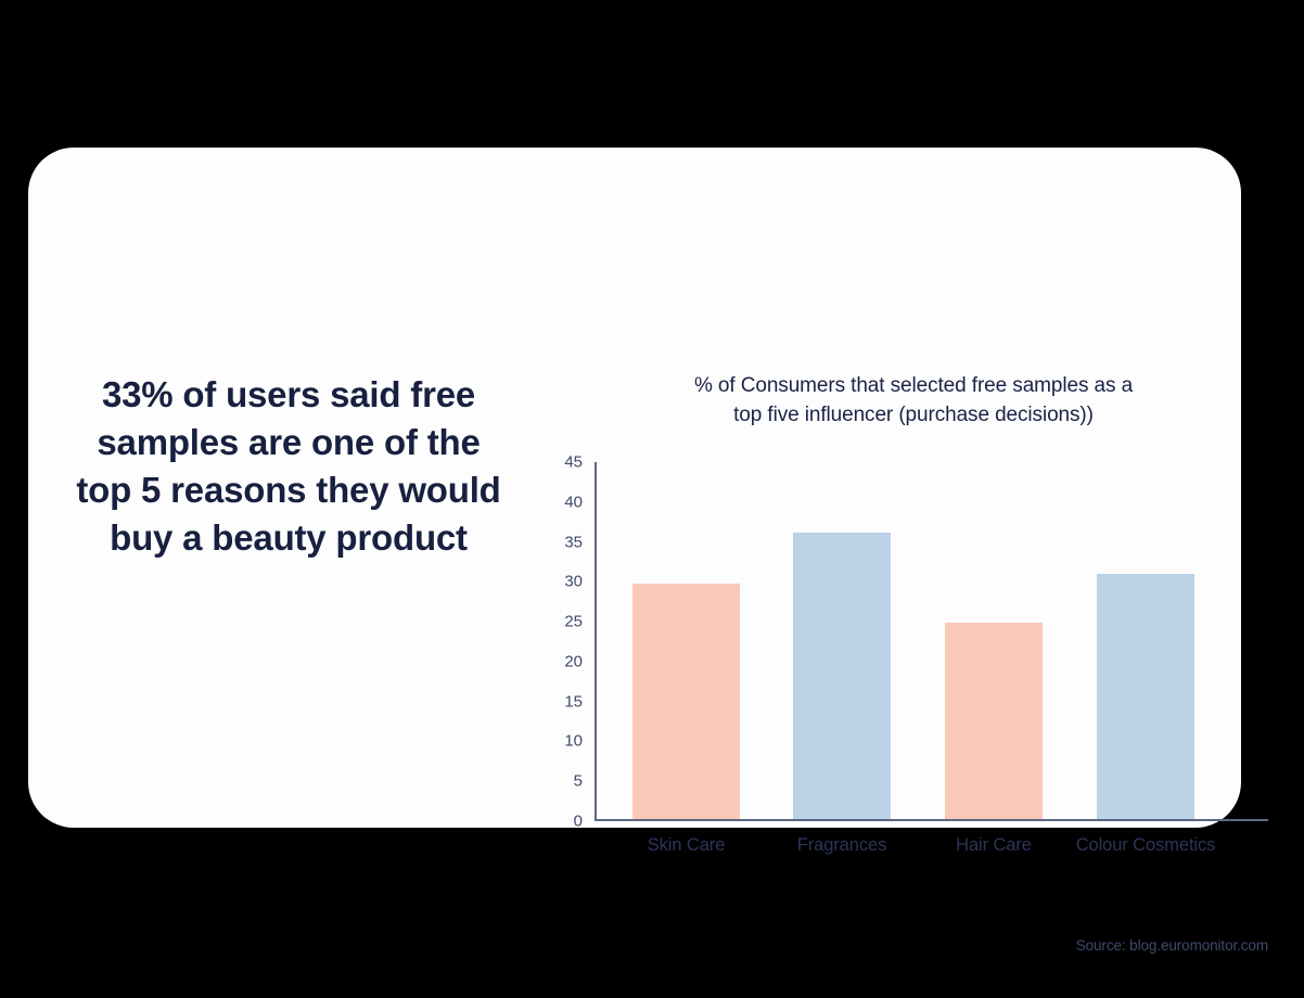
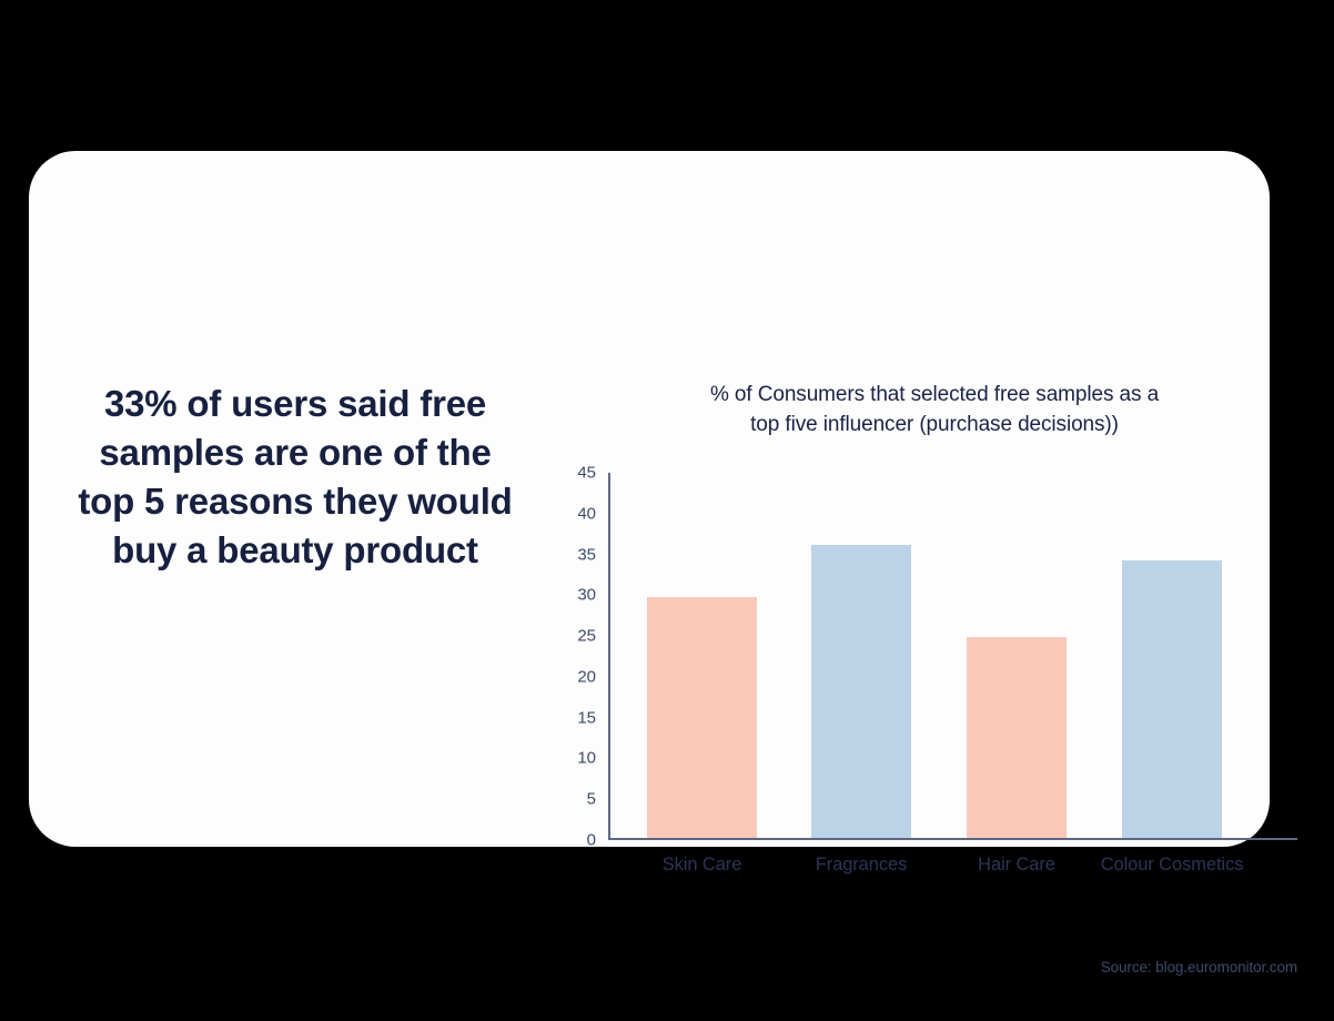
Colour Cosmetics: 31 -> 34
